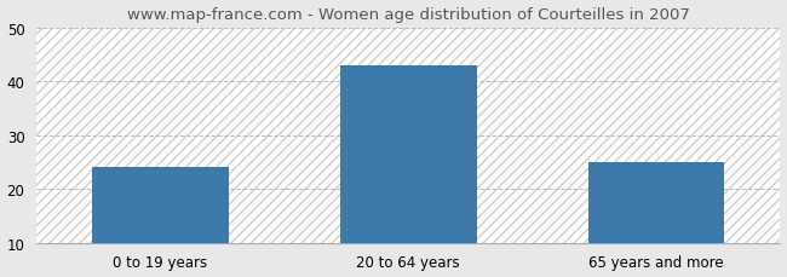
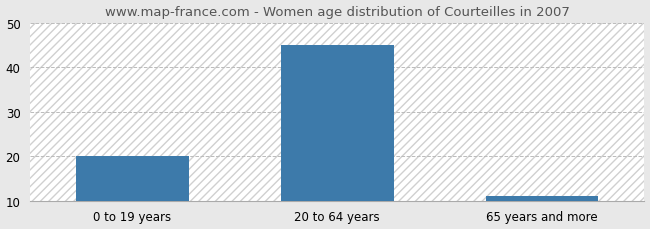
0 to 19 years: 24 -> 20
20 to 64 years: 43 -> 45
65 years and more: 25 -> 11
